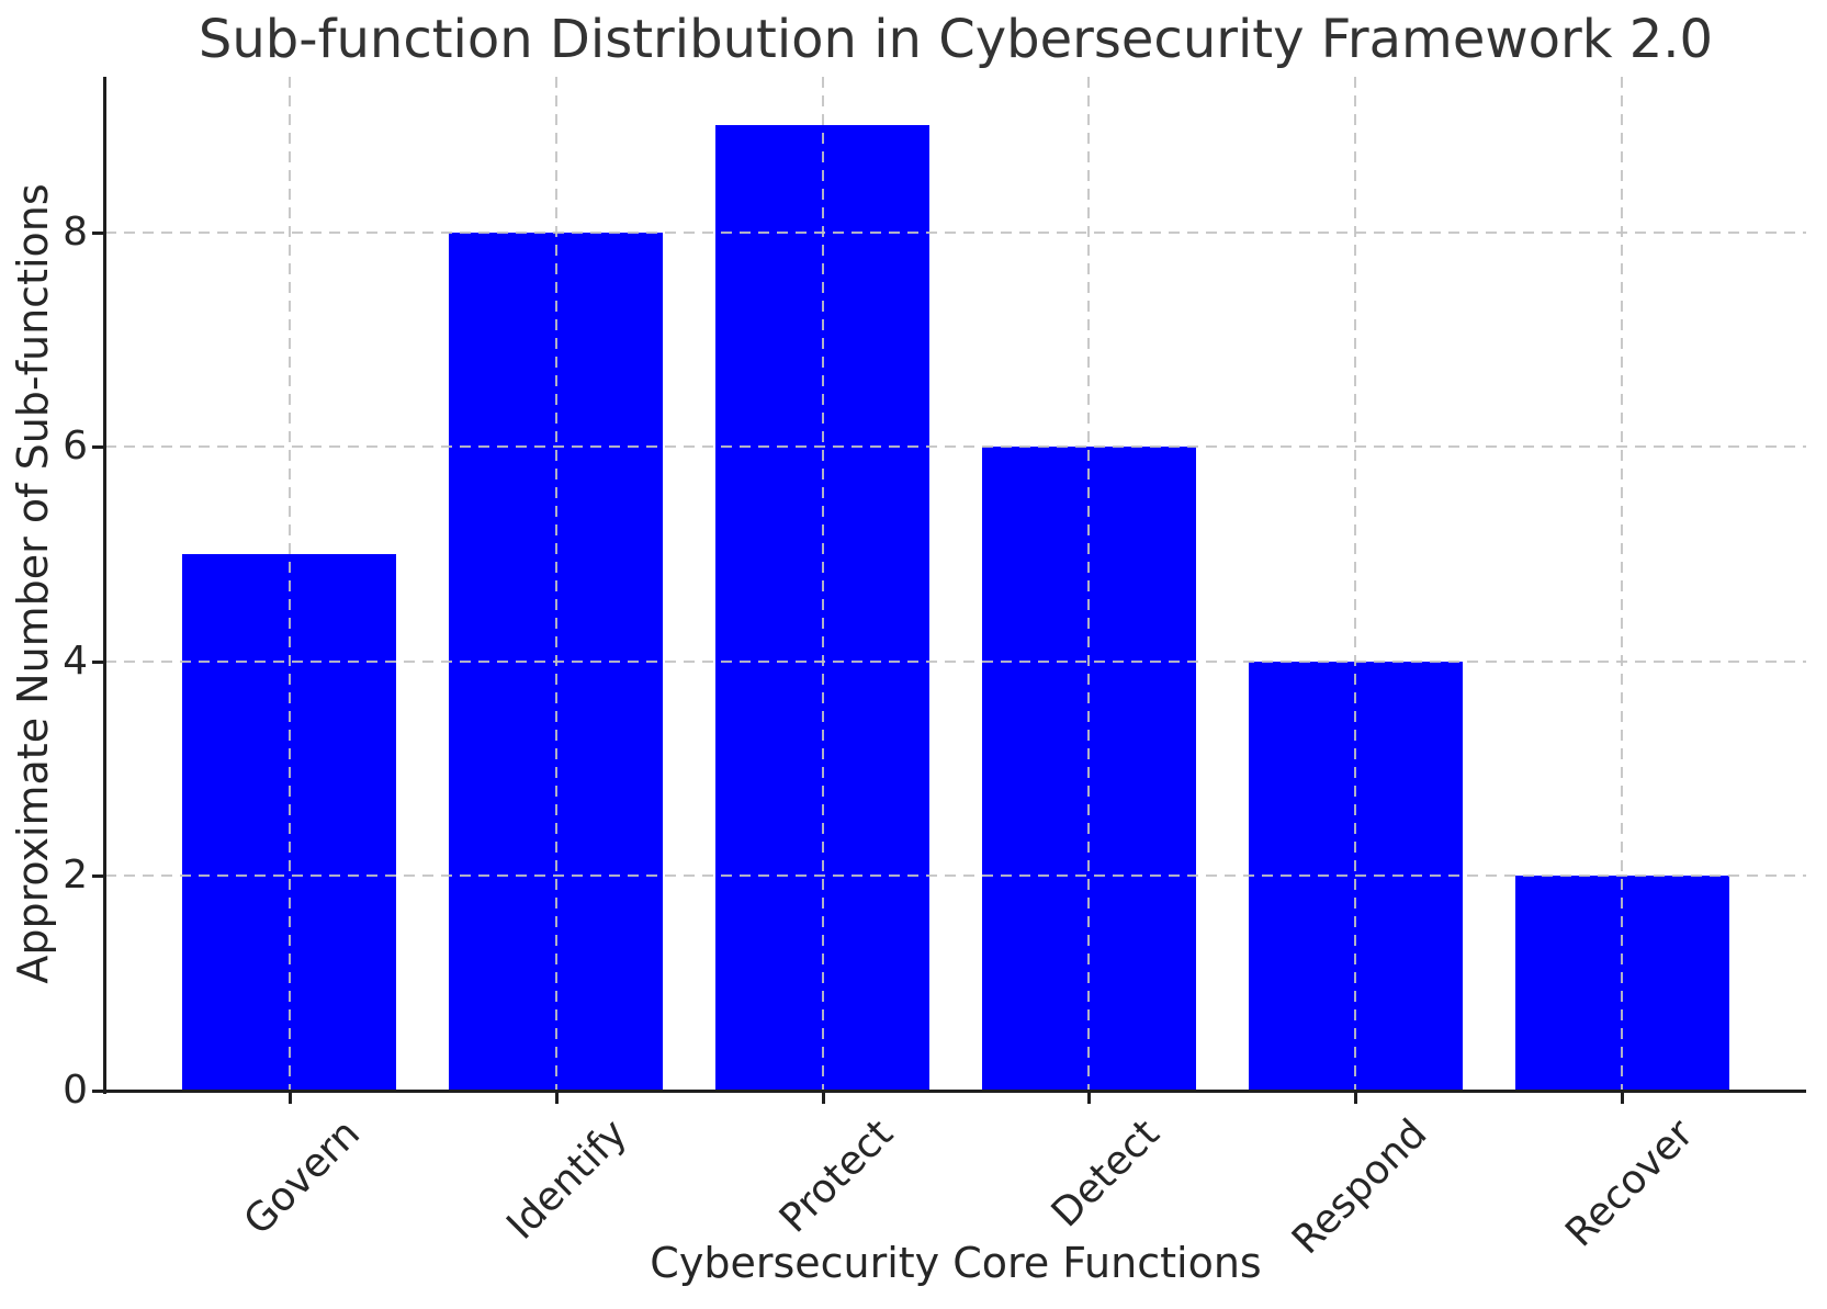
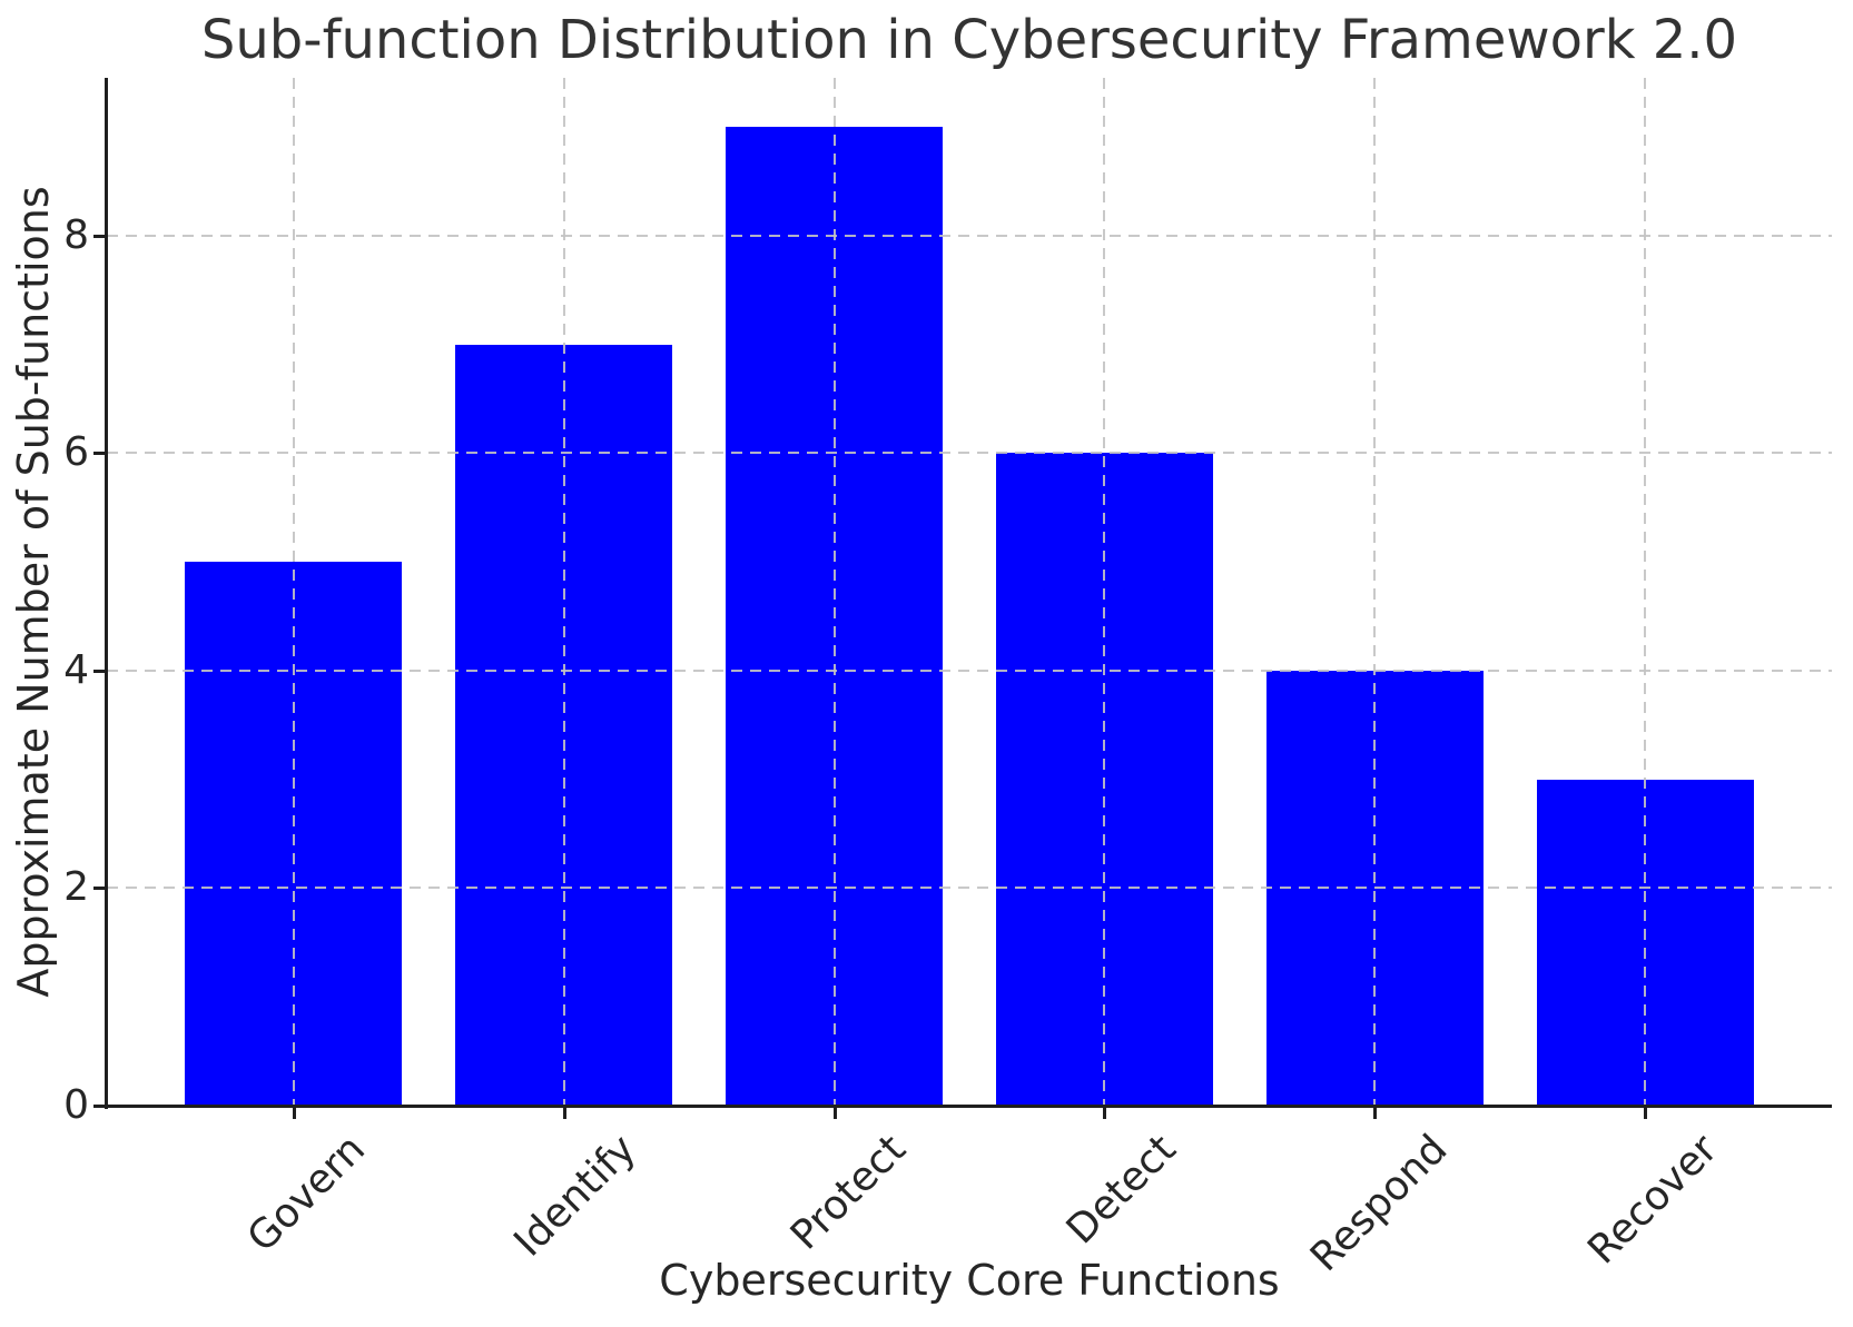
Identify: 8 -> 7
Recover: 2 -> 3
